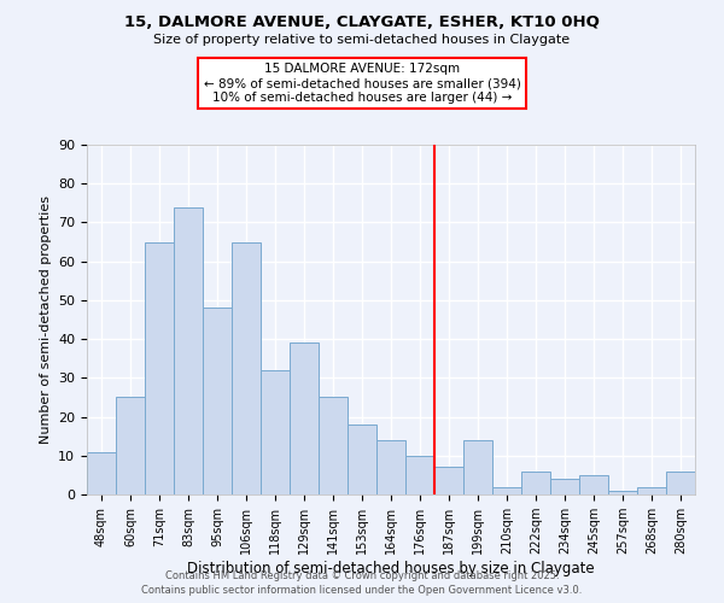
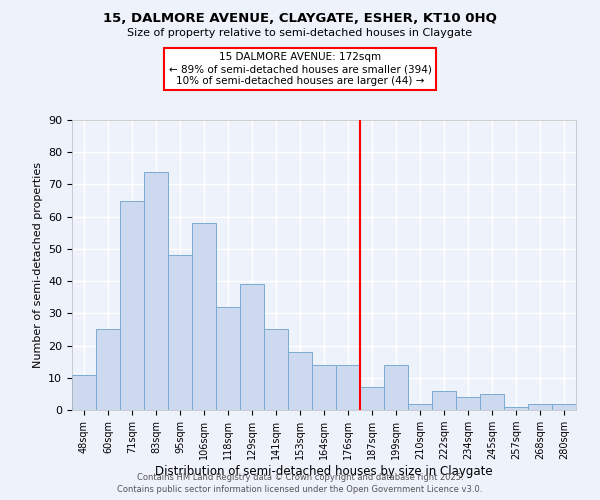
106sqm: 65 -> 58
176sqm: 10 -> 14
280sqm: 6 -> 2
